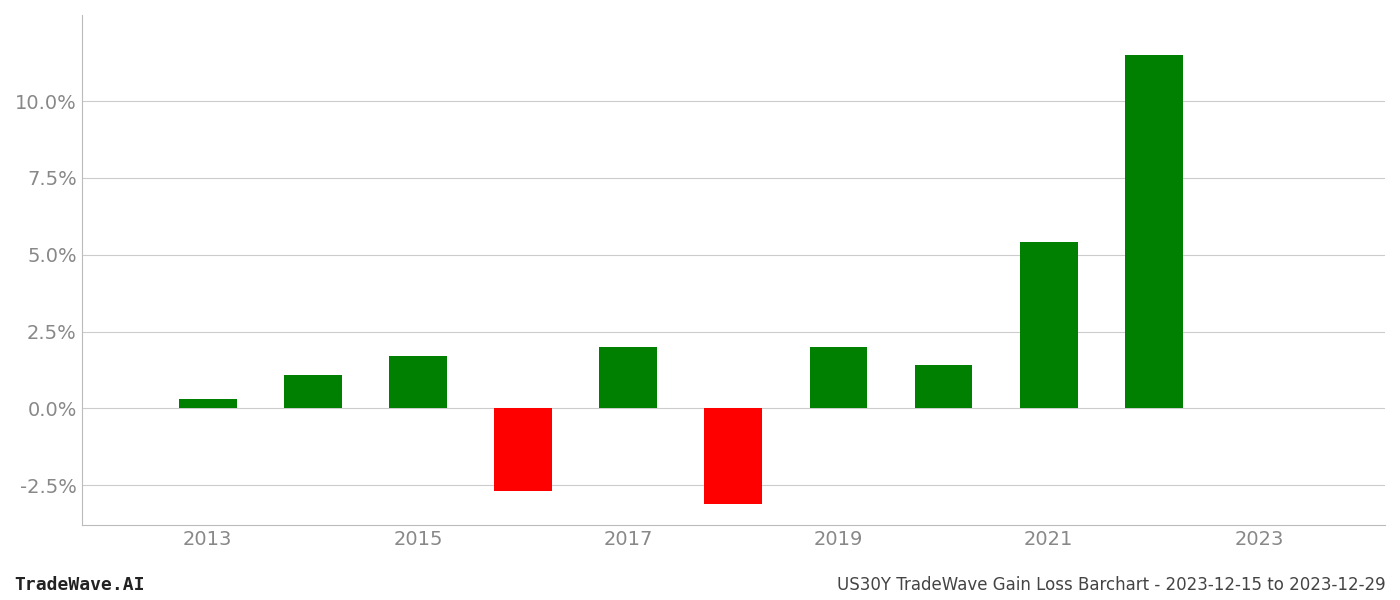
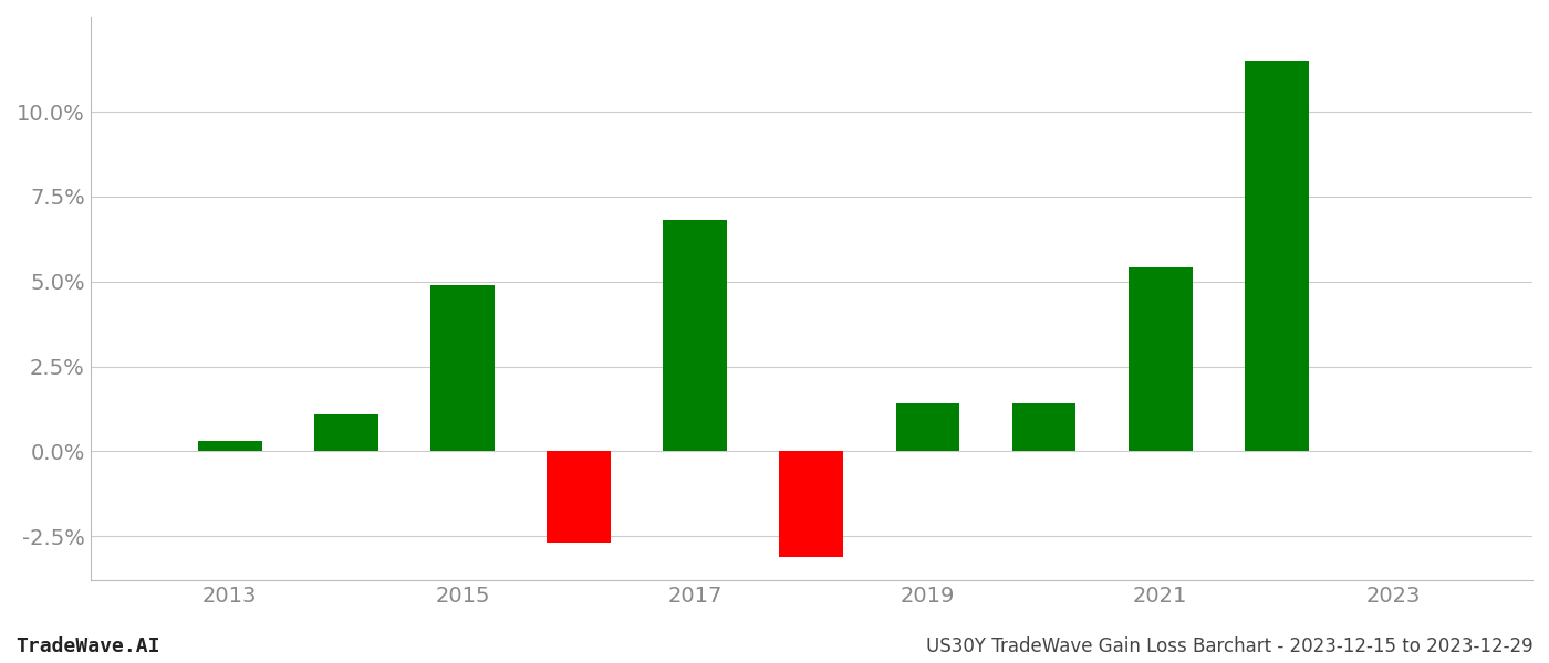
2015: 1.7% -> 4.9%
2017: 2.0% -> 6.8%
2019: 2.0% -> 1.4%
